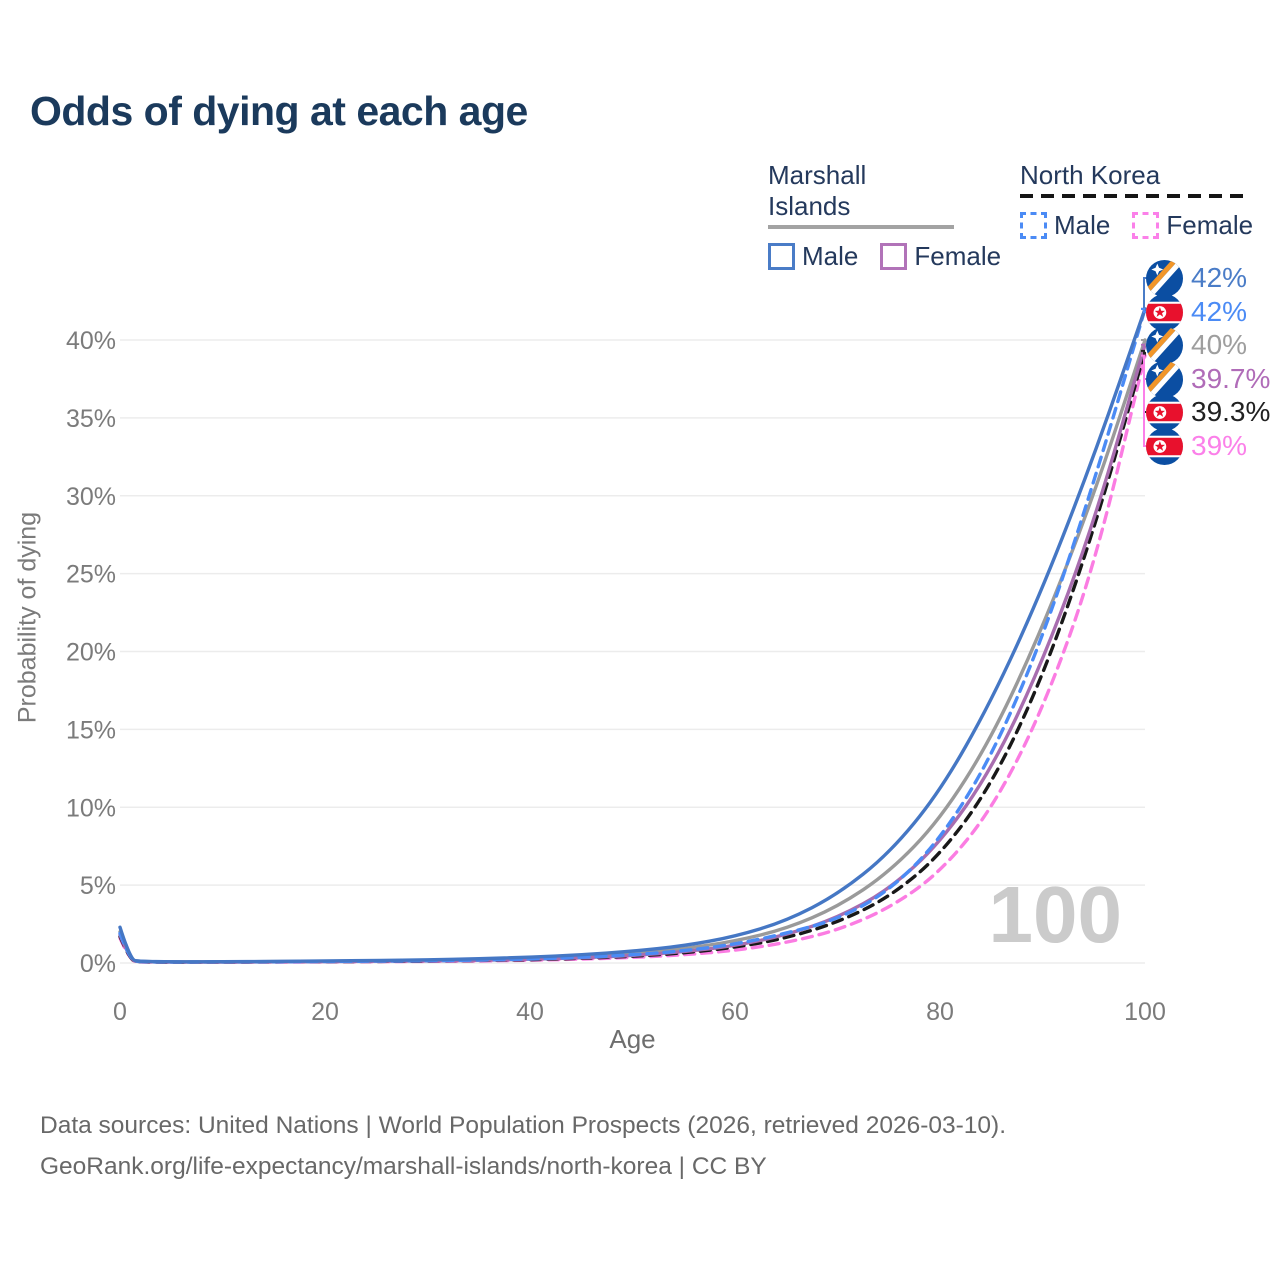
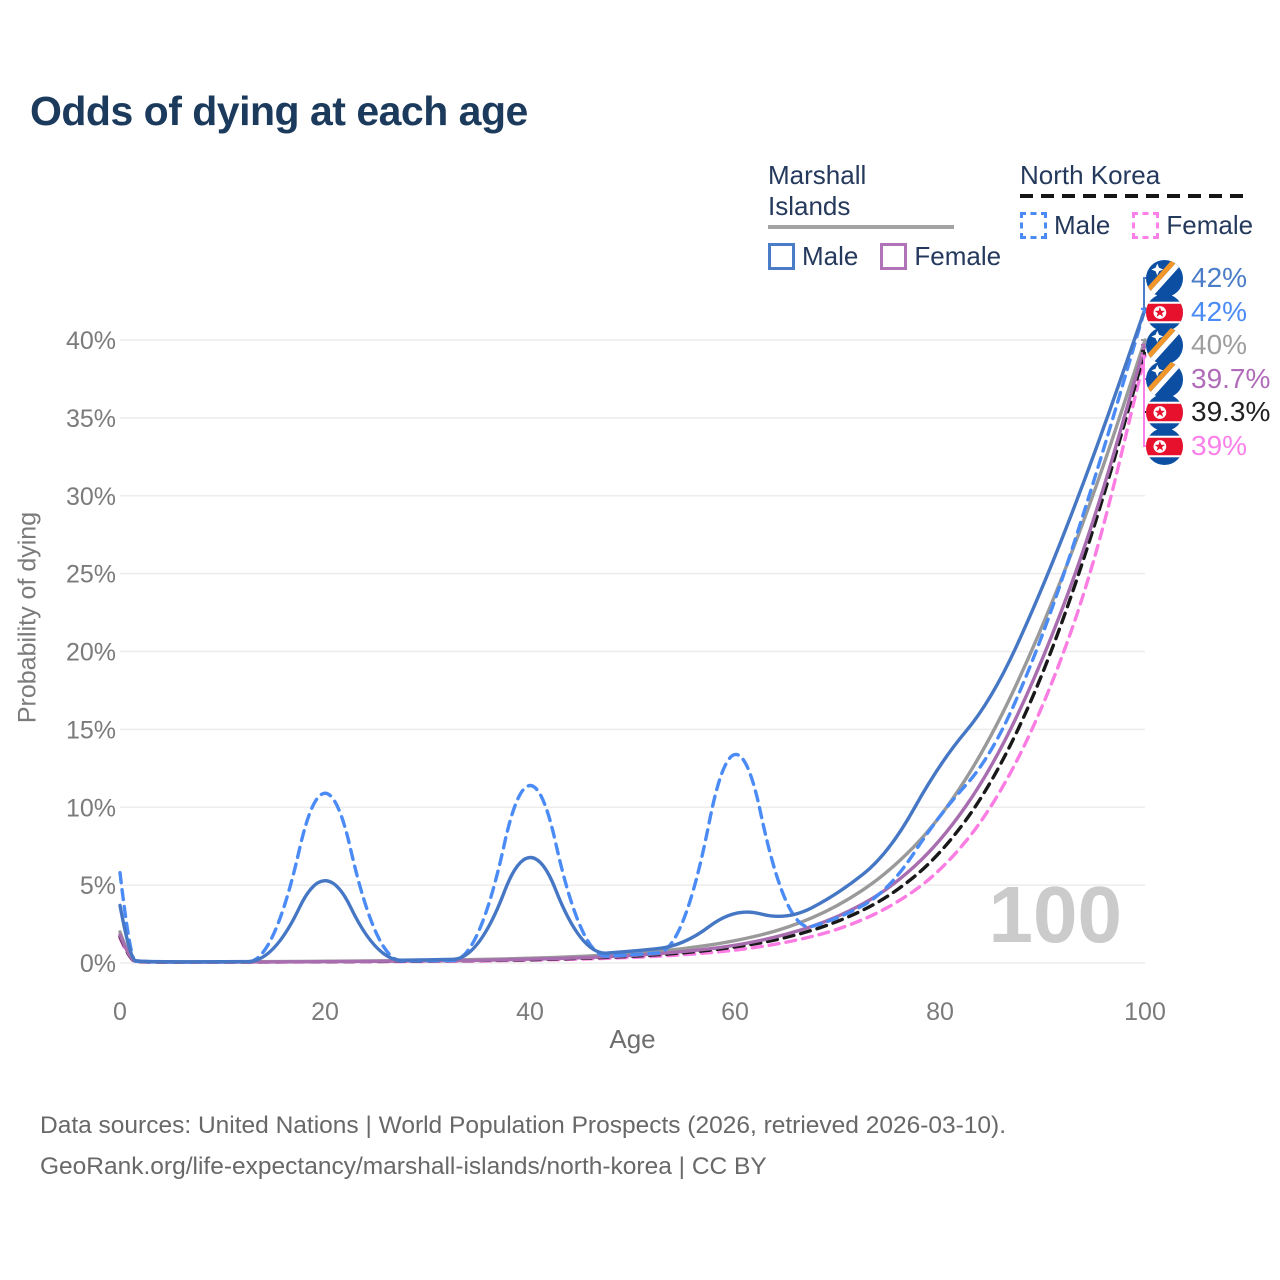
Marshall Islands Male/0: 2.3% -> 3.7%
North Korea Male/0: 1.9% -> 5.8%
Marshall Islands Male/20: 0.1% -> 7.0%
North Korea Male/20: 0.1% -> 14.5%
Marshall Islands Male/40: 0.4% -> 8.9%
North Korea Male/40: 0.3% -> 15.1%
Marshall Islands Male/60: 1.7% -> 3.6%
North Korea Male/60: 1.2% -> 17.4%
Marshall Islands Male/80: 11.0% -> 12.9%
North Korea Male/80: 7.9% -> 9.6%
